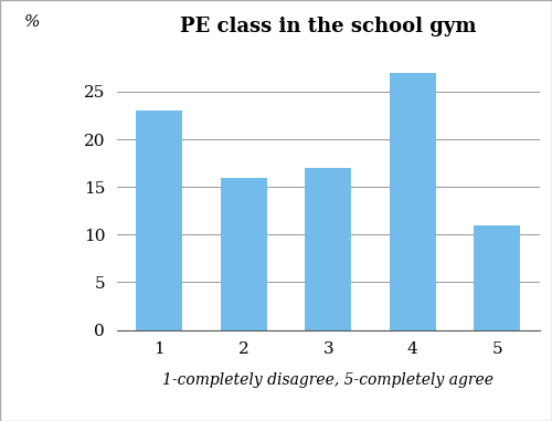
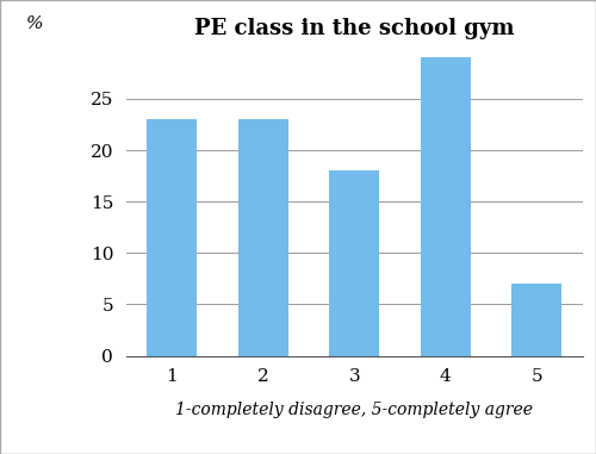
2: 16 -> 23
3: 17 -> 18
4: 27 -> 29
5: 11 -> 7
